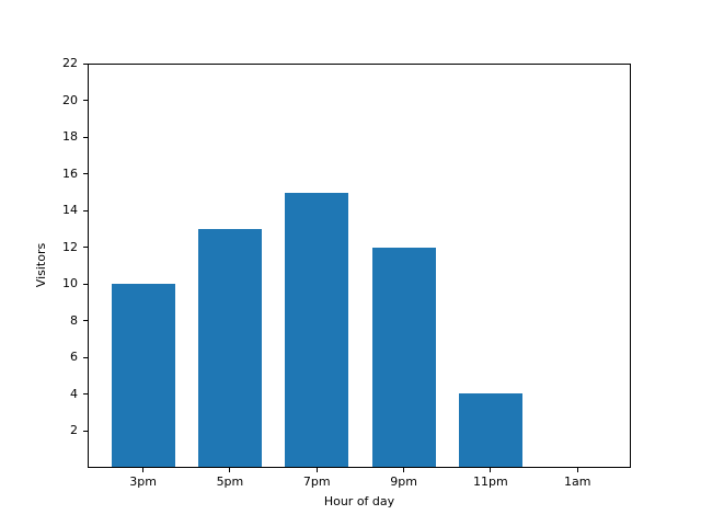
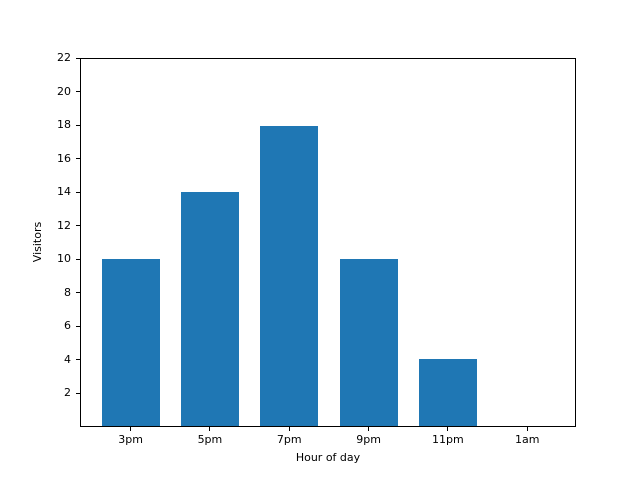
5pm: 13 -> 14
7pm: 15 -> 18
9pm: 12 -> 10
